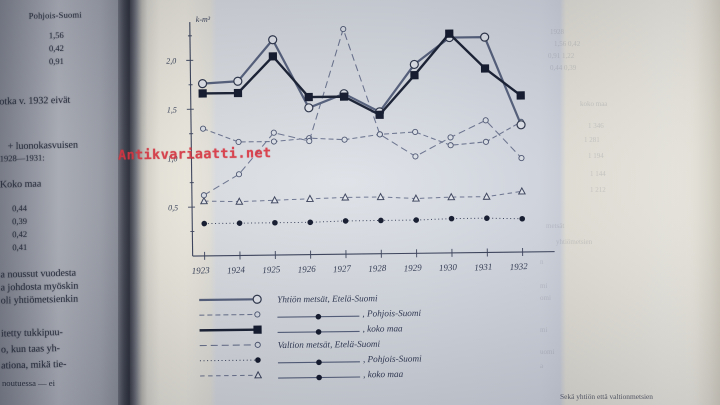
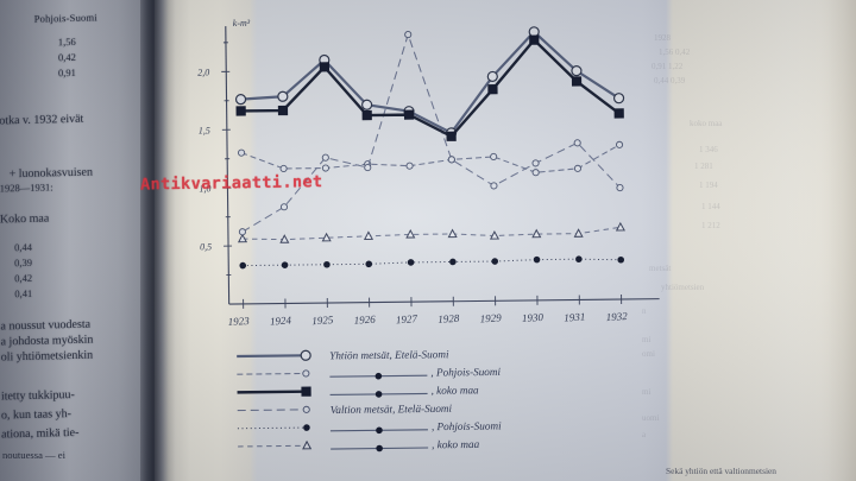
Yhtiön metsät, Etelä-Suomi/1925: 2,2 -> 2,1
Yhtiön metsät, Etelä-Suomi/1926: 1,5 -> 1,7
Yhtiön metsät, Etelä-Suomi/1930: 2,2 -> 2,3
Yhtiön metsät, Etelä-Suomi/1931: 2,2 -> 2,0
Yhtiön metsät, Etelä-Suomi/1932: 1,3 -> 1,7
